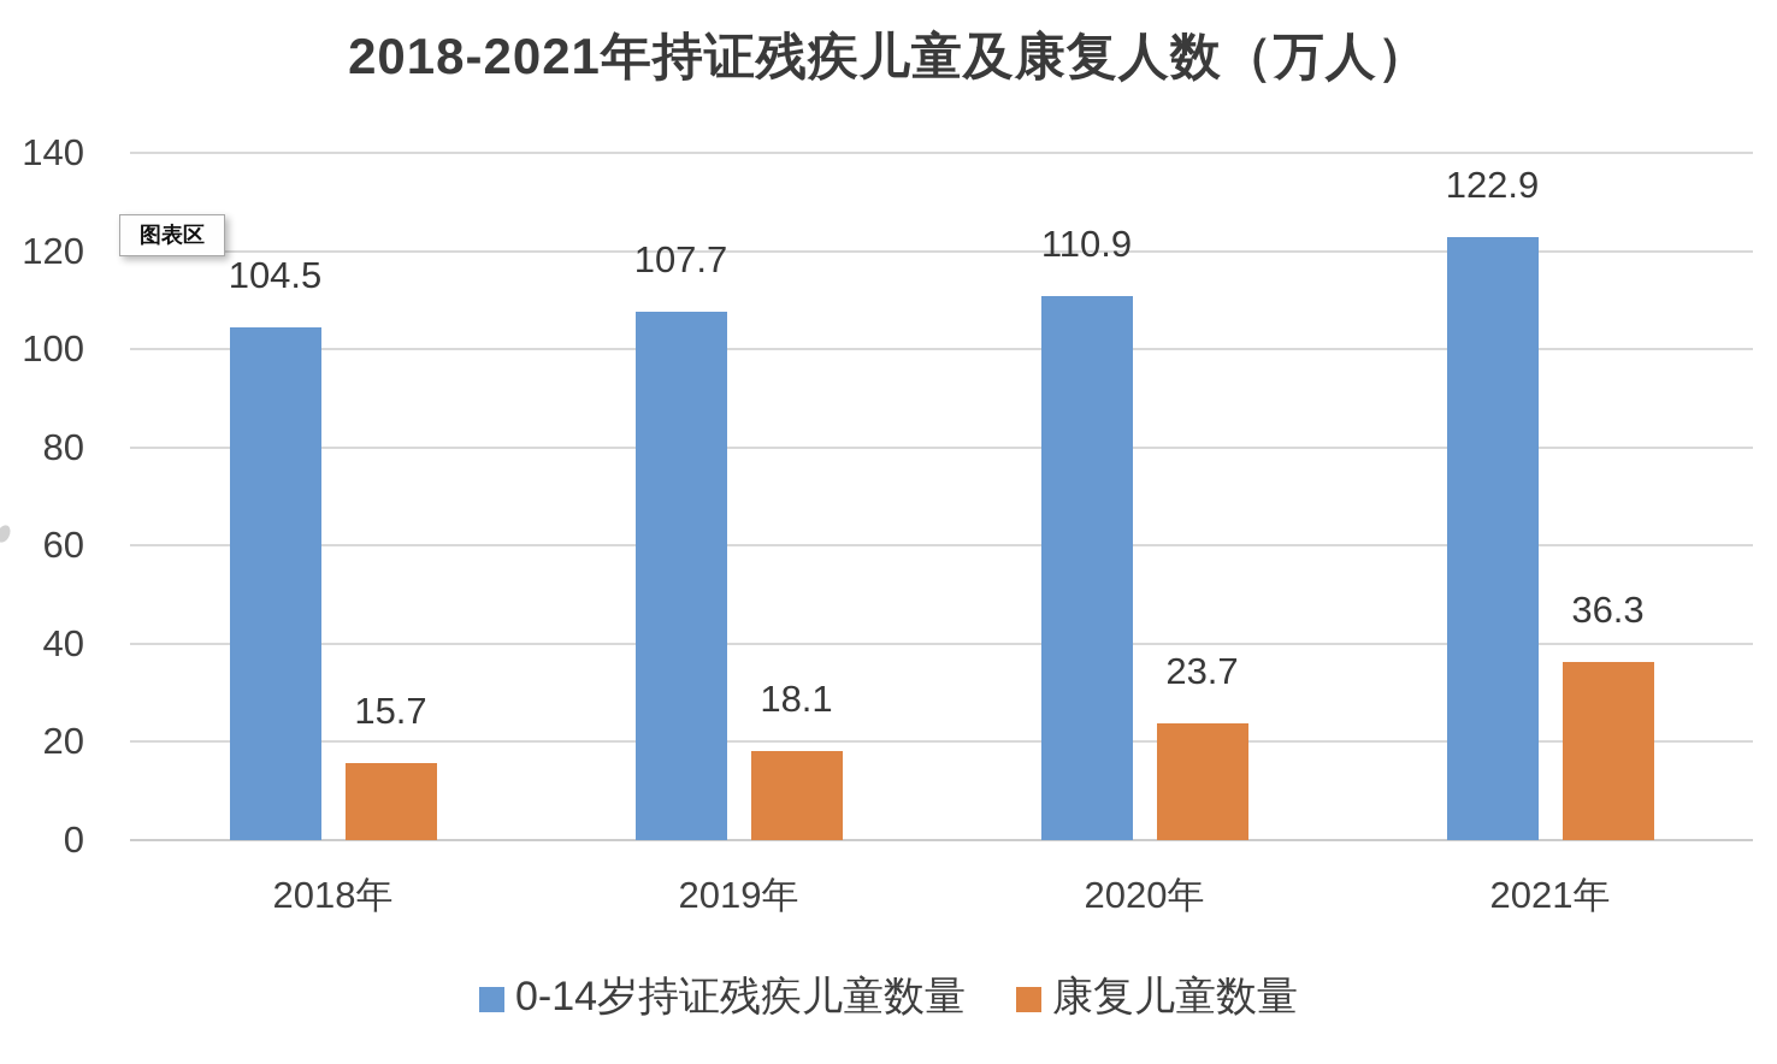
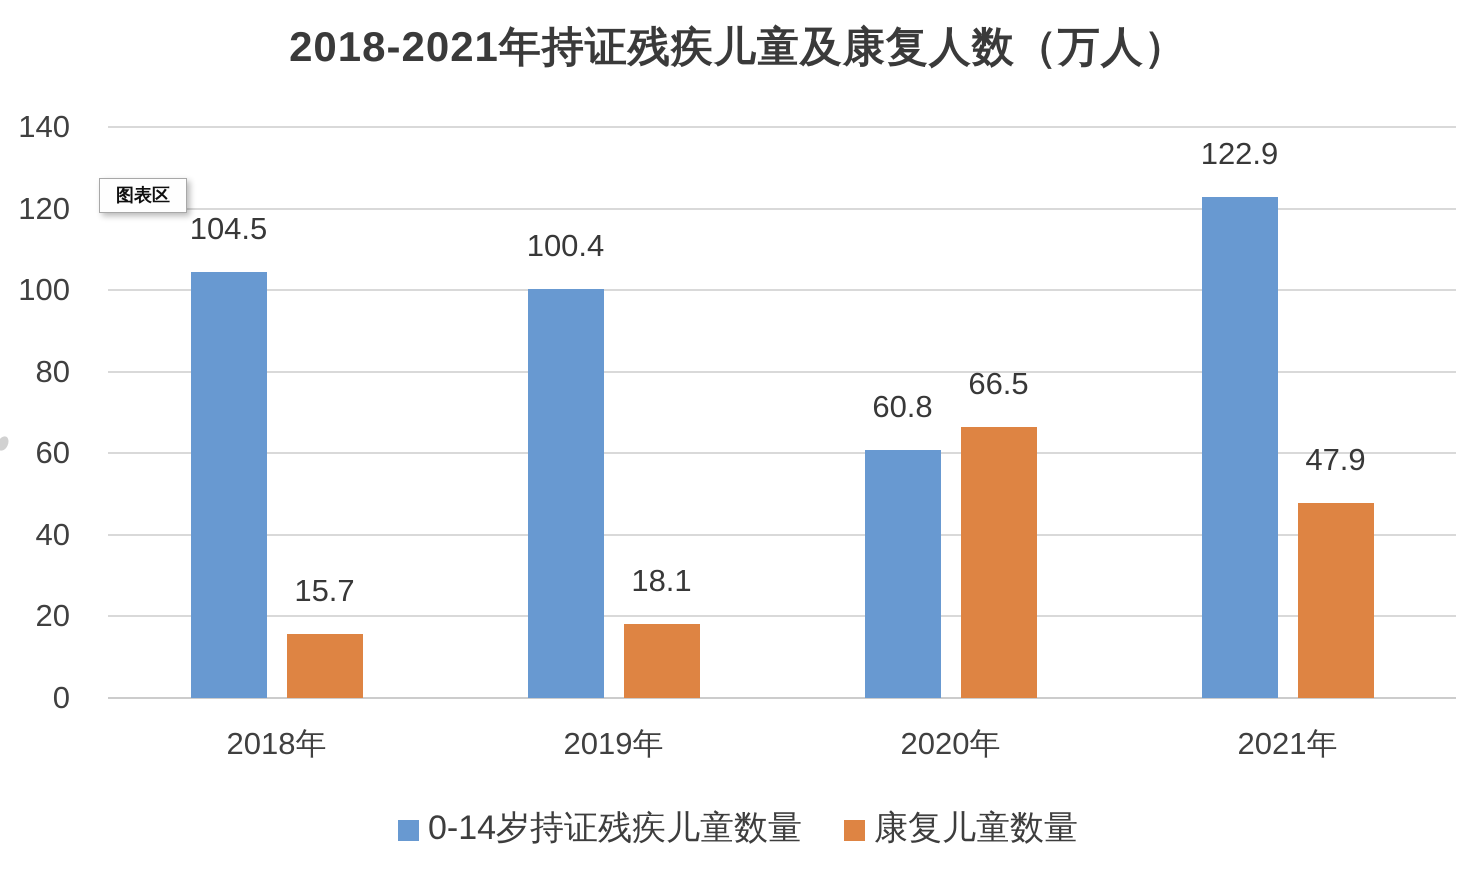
0-14岁持证残疾儿童数量/2019年: 107.7 -> 100.4
0-14岁持证残疾儿童数量/2020年: 110.9 -> 60.8
康复儿童数量/2020年: 23.7 -> 66.5
康复儿童数量/2021年: 36.3 -> 47.9
